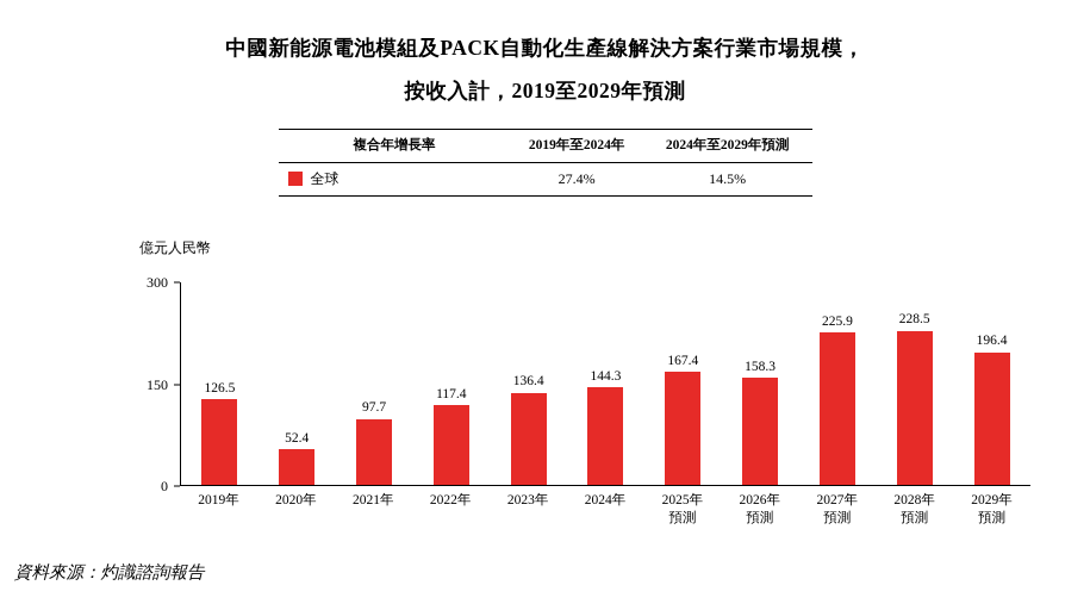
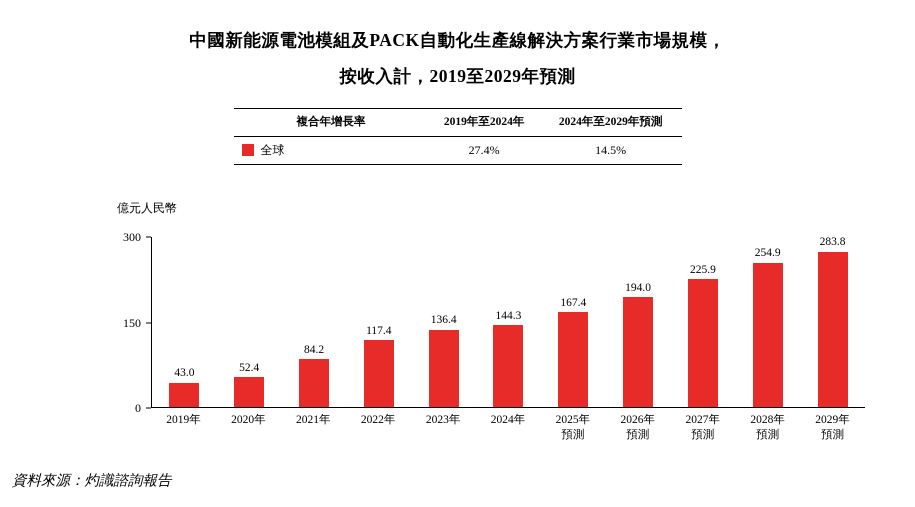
2019年: 126.5 -> 43.0
2021年: 97.7 -> 84.2
2026年 預測: 158.3 -> 194.0
2028年 預測: 228.5 -> 254.9
2029年 預測: 196.4 -> 283.8
